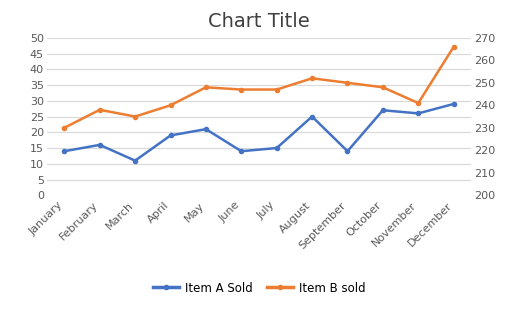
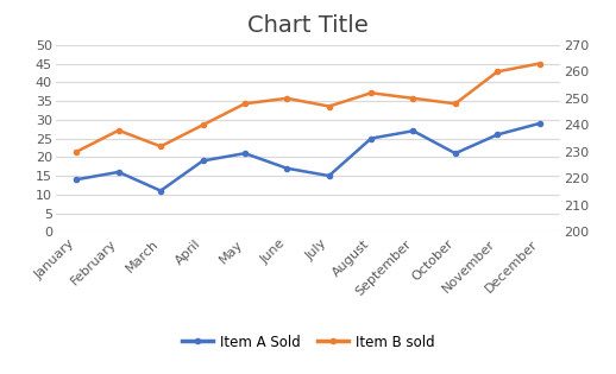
Item B sold/March: 235 -> 232
Item A Sold/June: 14 -> 17
Item B sold/June: 247 -> 250
Item A Sold/September: 14 -> 27
Item A Sold/October: 27 -> 21
Item B sold/November: 241 -> 260
Item B sold/December: 266 -> 263
